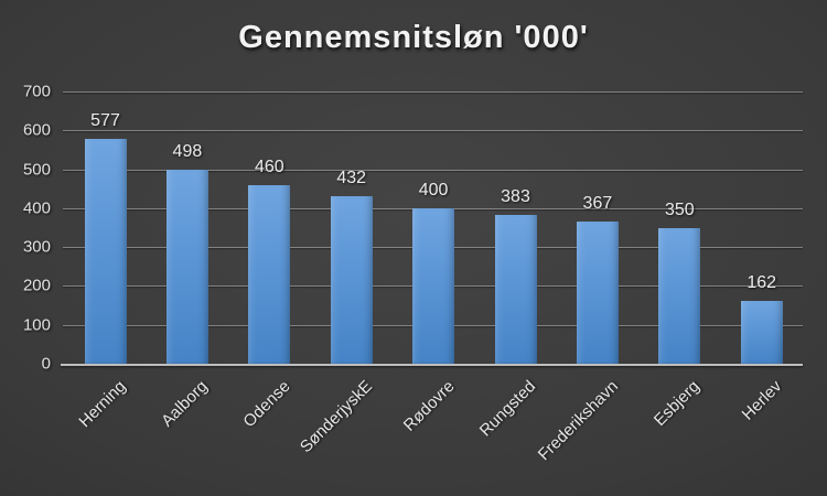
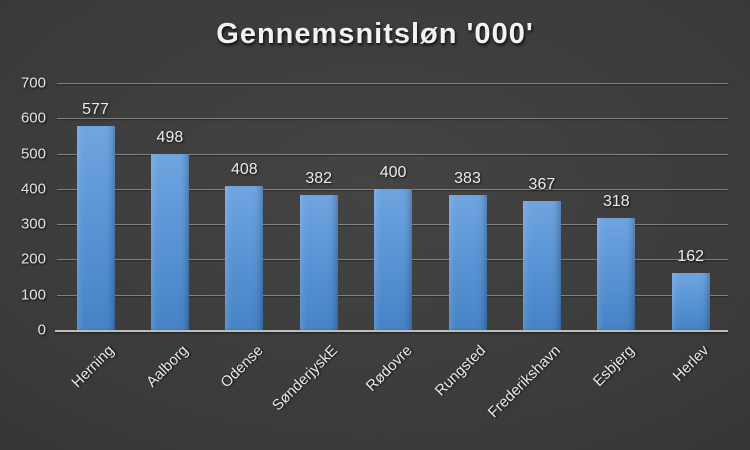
Odense: 460 -> 408
SønderjyskE: 432 -> 382
Esbjerg: 350 -> 318
